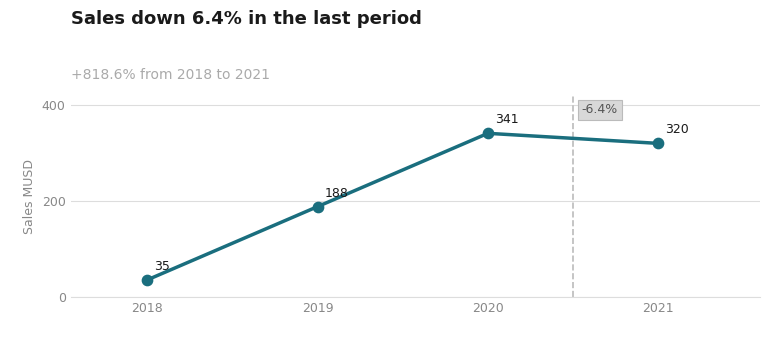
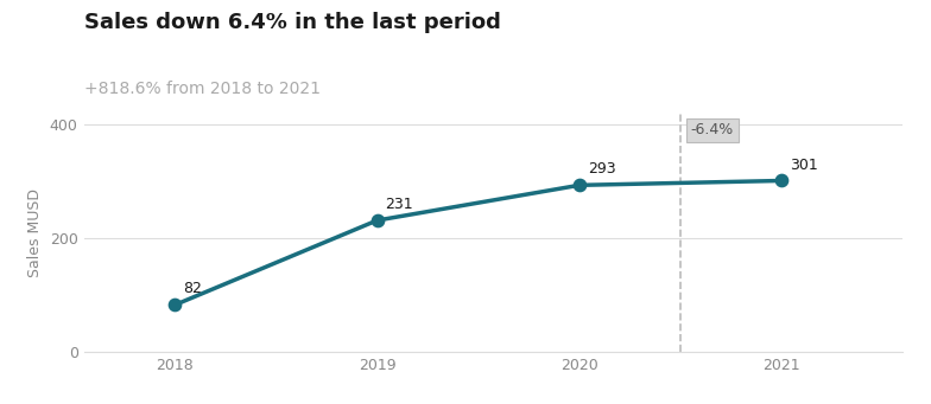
2018: 35 -> 82
2019: 188 -> 231
2020: 341 -> 293
2021: 320 -> 301
